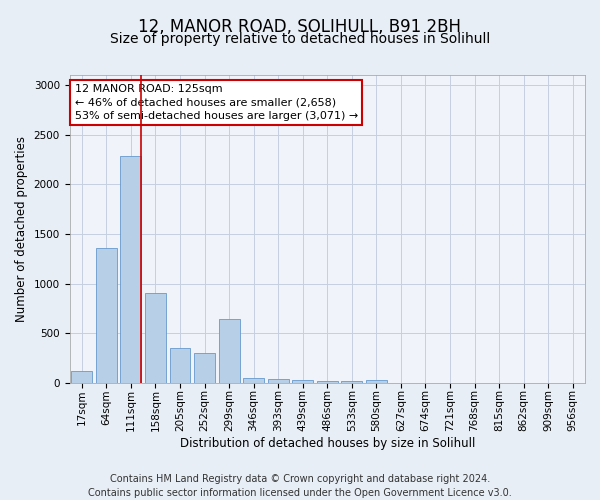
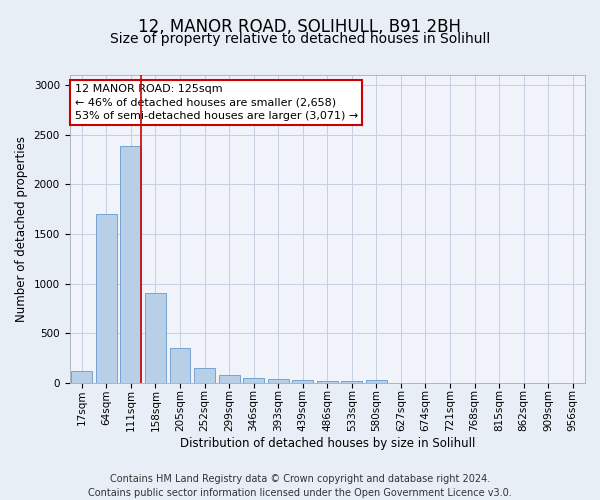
64sqm: 1360 -> 1700
111sqm: 2280 -> 2390
252sqm: 300 -> 150
299sqm: 640 -> 80
